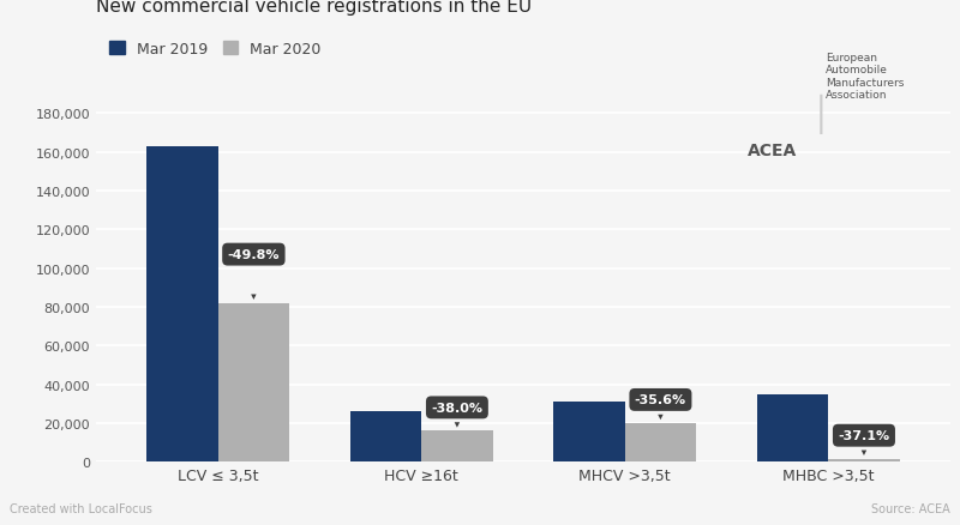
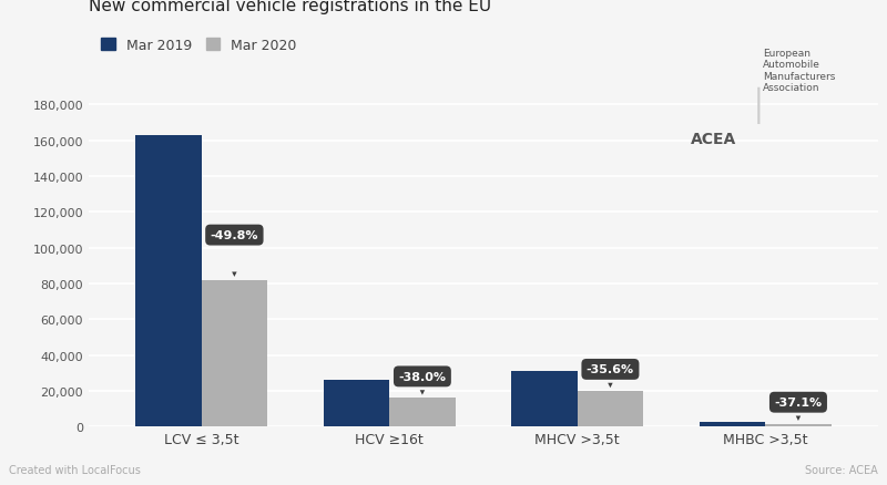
Mar 2019/MHBC >3,5t: 35,000 -> 2,000
